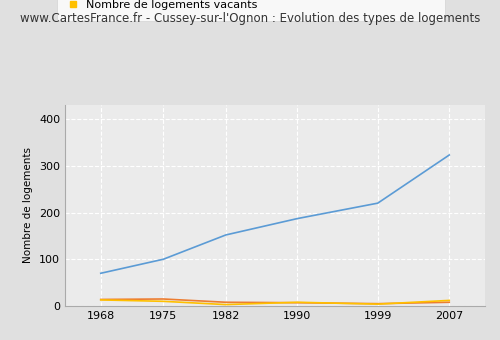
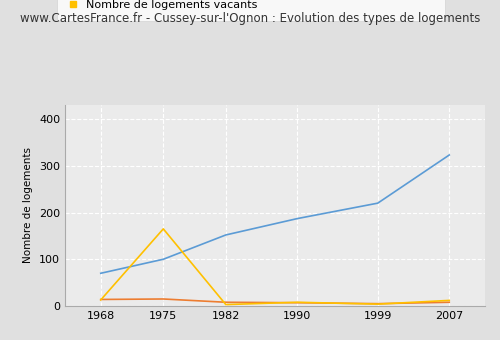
Nombre de logements vacants/1975: 10 -> 165
